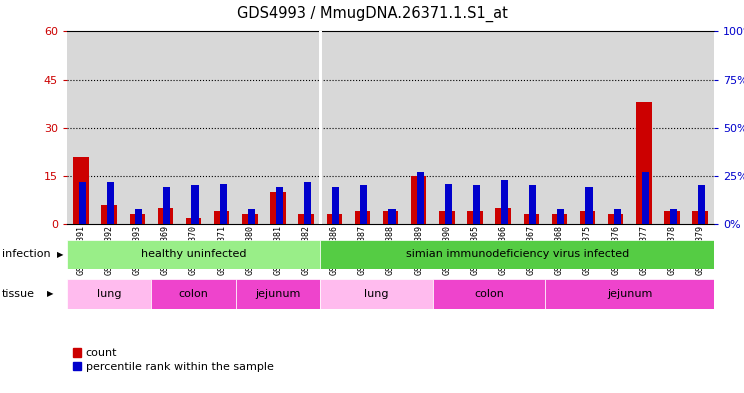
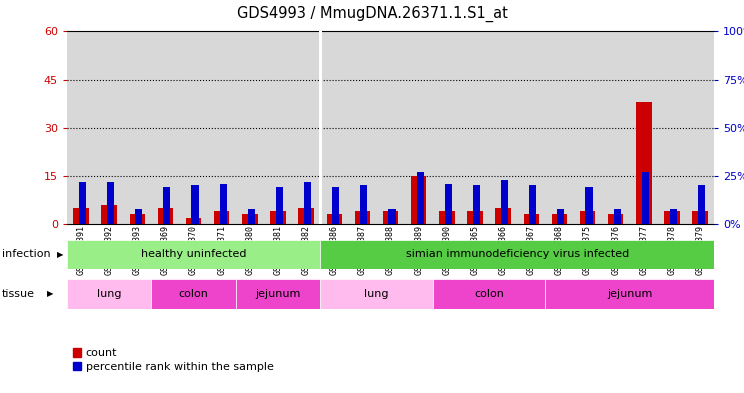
count/GSM1249391: 21 -> 5
count/GSM1249381: 10 -> 4
count/GSM1249382: 3 -> 5
